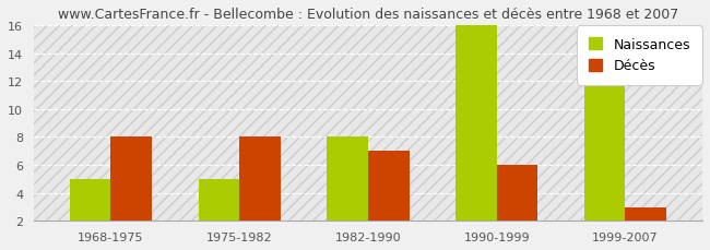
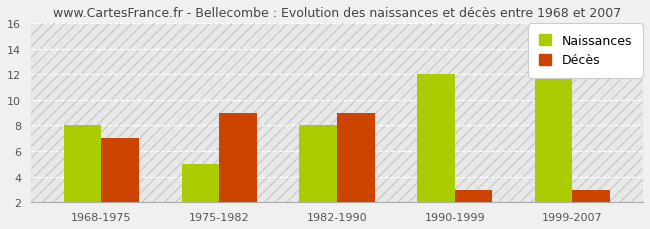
Naissances/1968-1975: 5 -> 8
Décès/1968-1975: 8 -> 7
Décès/1975-1982: 8 -> 9
Décès/1982-1990: 7 -> 9
Naissances/1990-1999: 16 -> 12
Décès/1990-1999: 6 -> 3
